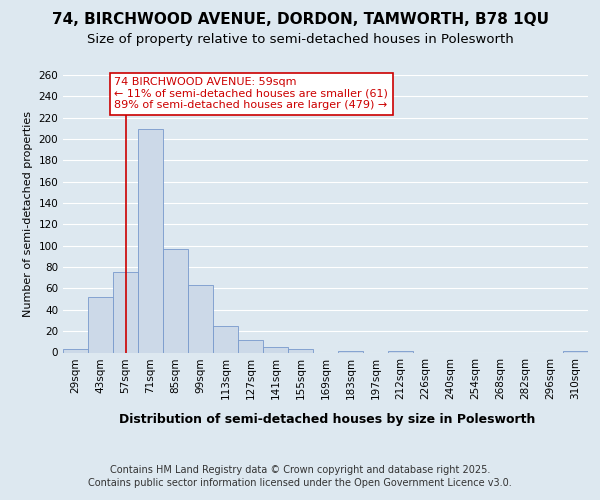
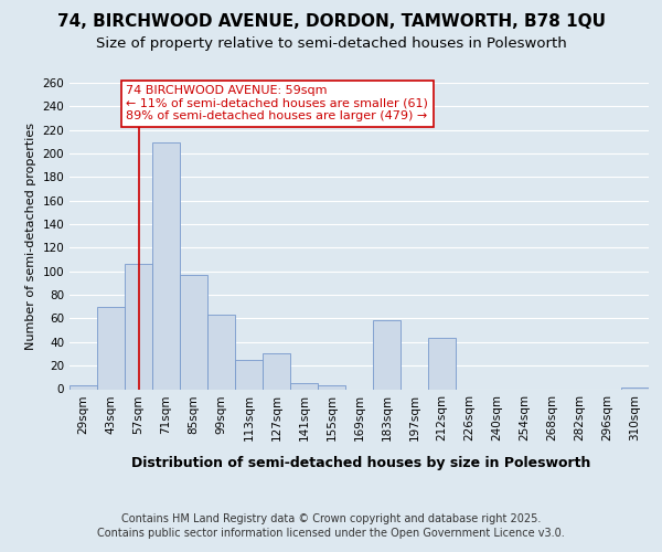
43sqm: 52 -> 70
57sqm: 75 -> 106
127sqm: 12 -> 30
183sqm: 1 -> 59
212sqm: 1 -> 44
